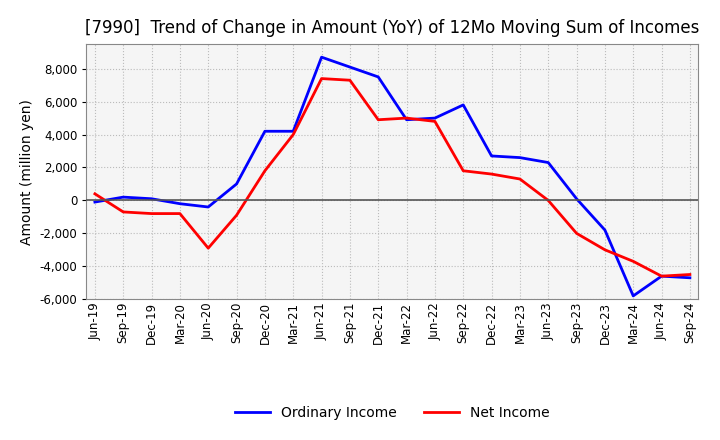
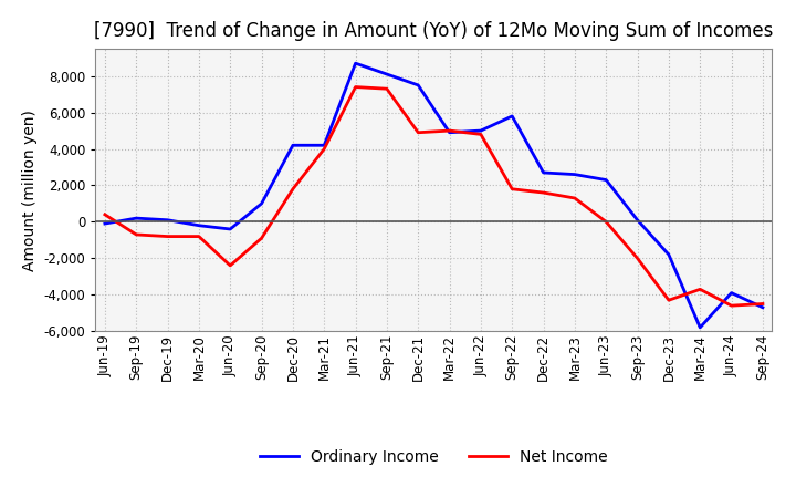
Net Income/Jun-20: -2,900 -> -2,400
Net Income/Dec-23: -3,000 -> -4,300
Ordinary Income/Jun-24: -4,600 -> -3,900
